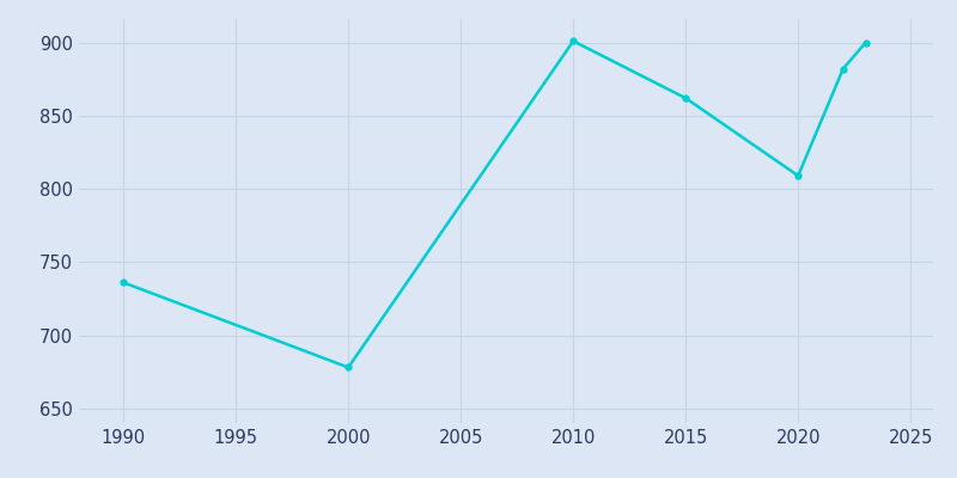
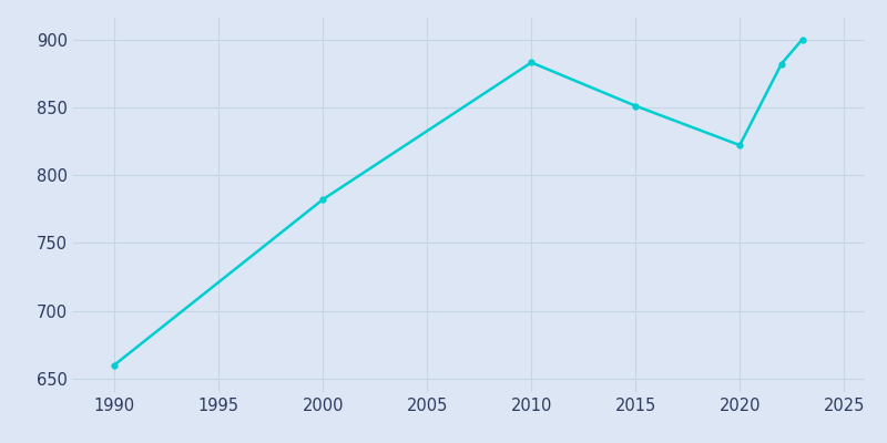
1990: 736 -> 660
2000: 678 -> 782
2010: 901 -> 883
2015: 862 -> 851
2020: 809 -> 822
